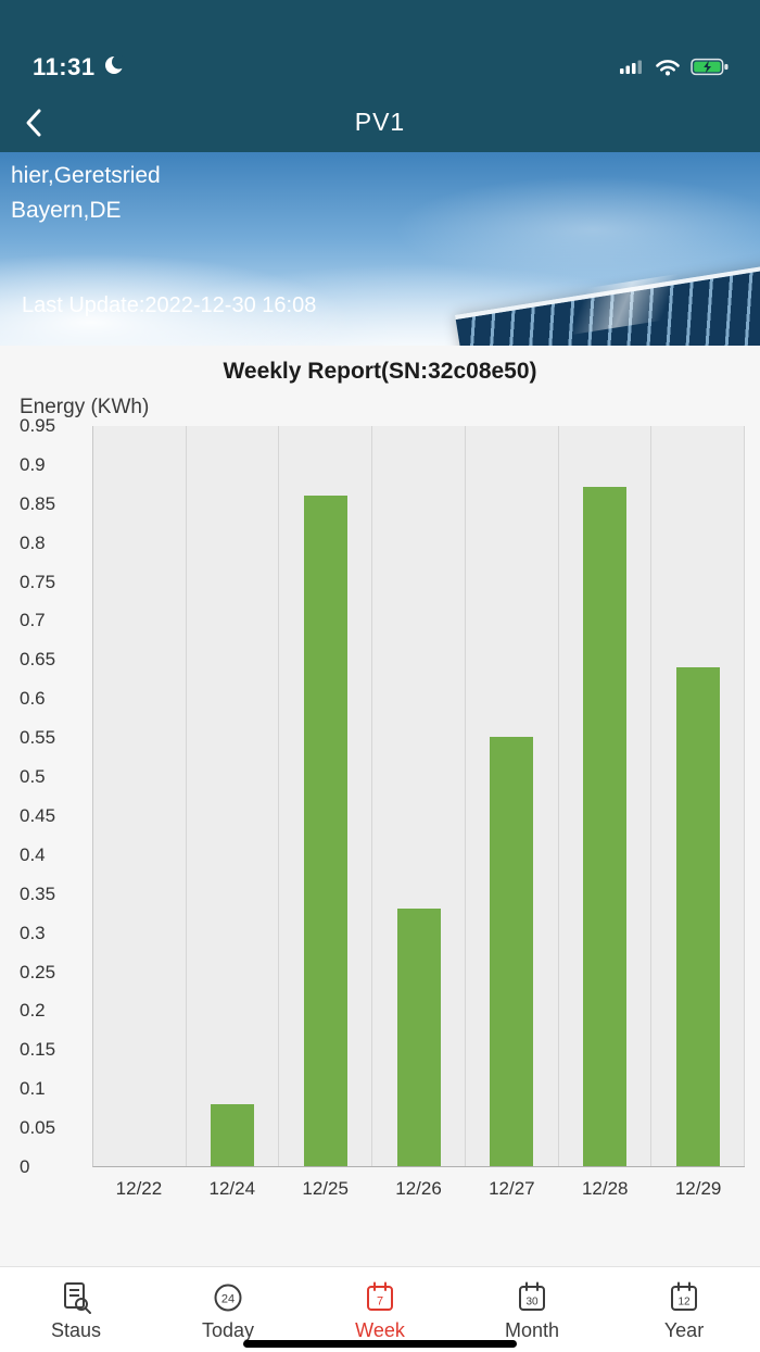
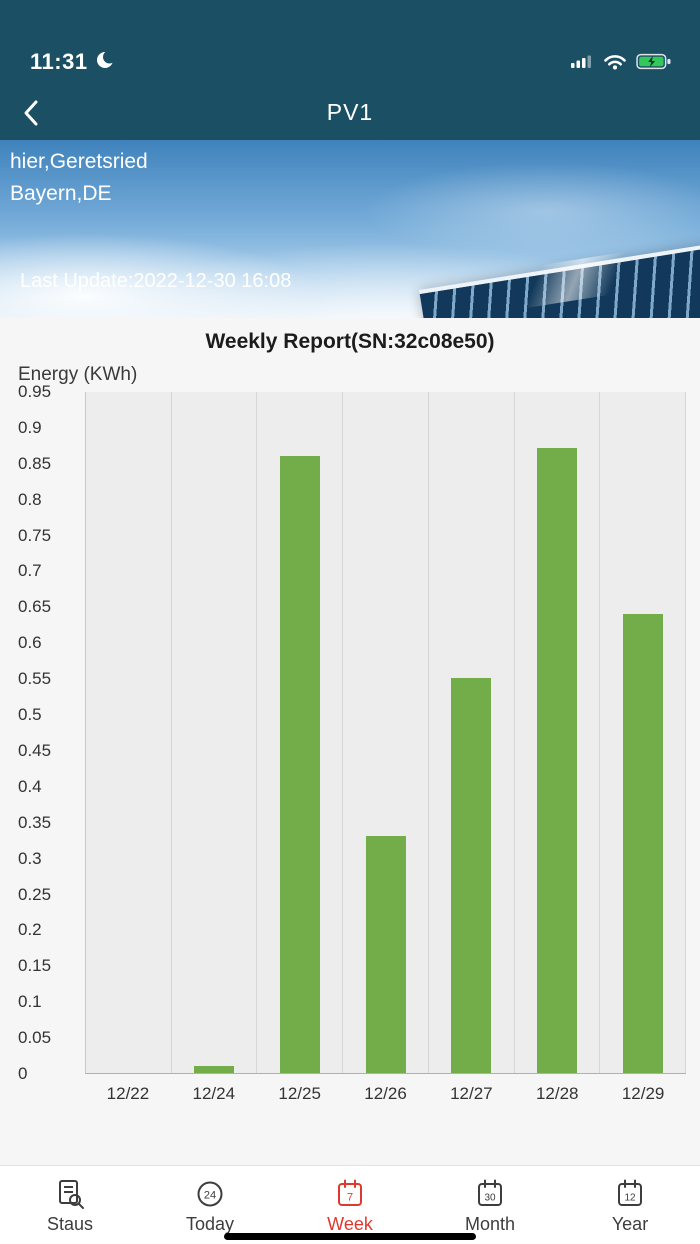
12/24: 0.08 -> 0.01
